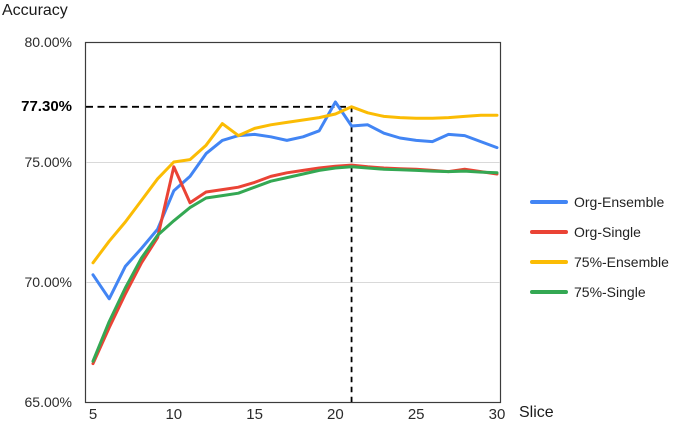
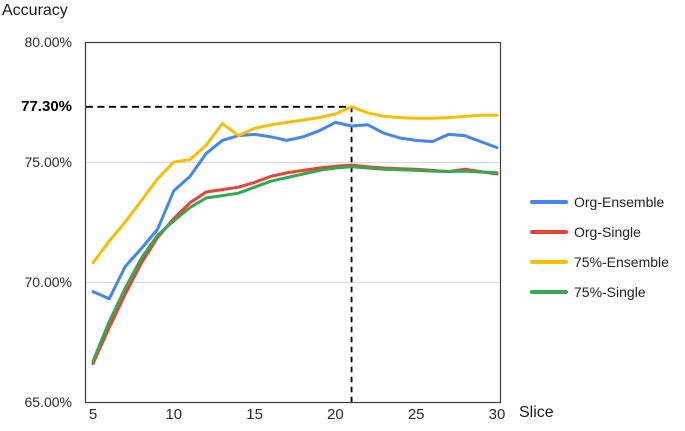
Org-Ensemble/5: 70.3% -> 69.6%
Org-Single/10: 74.8% -> 72.7%
Org-Ensemble/20: 77.5% -> 76.7%
